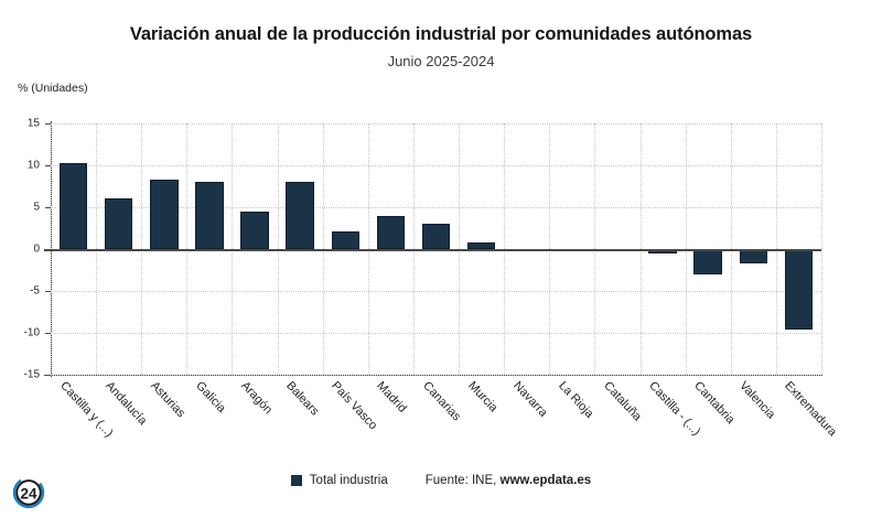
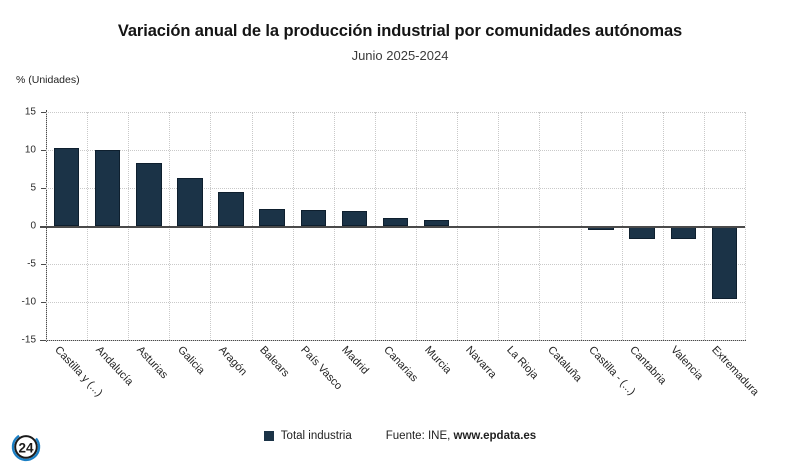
Andalucía: 6 -> 10
Galicia: 8 -> 6
Balears: 8 -> 2
Madrid: 4 -> 2
Canarias: 3 -> 1
Cantabria: -3 -> -2
